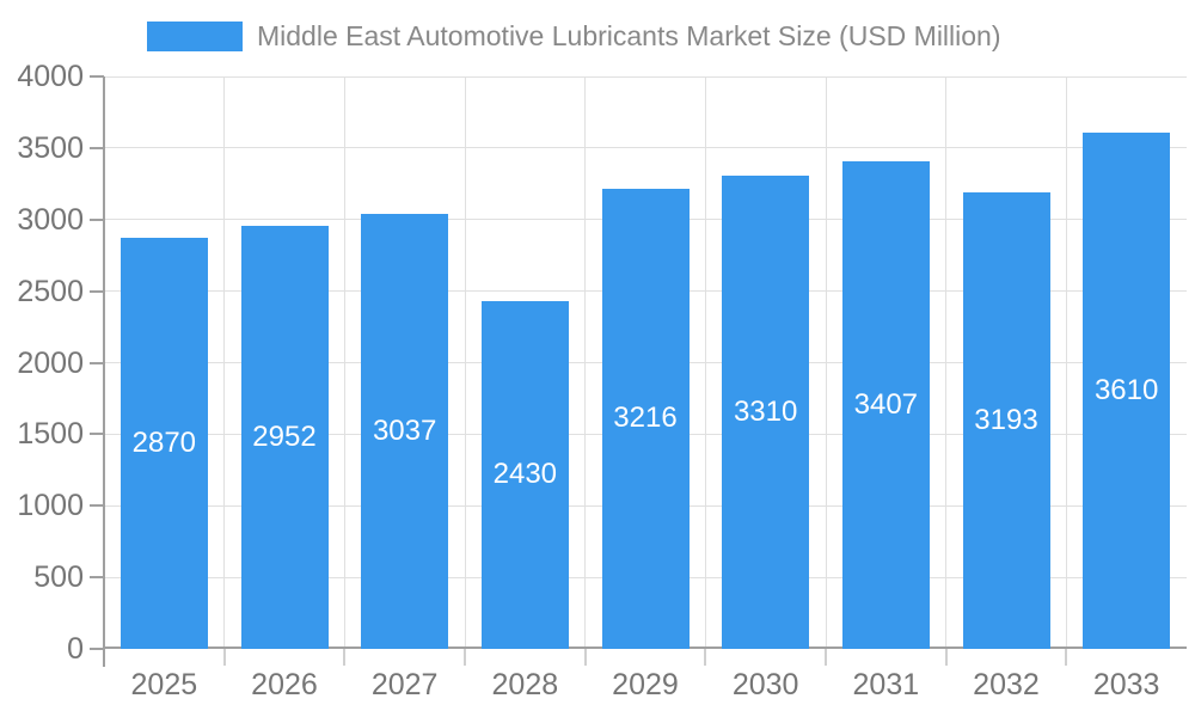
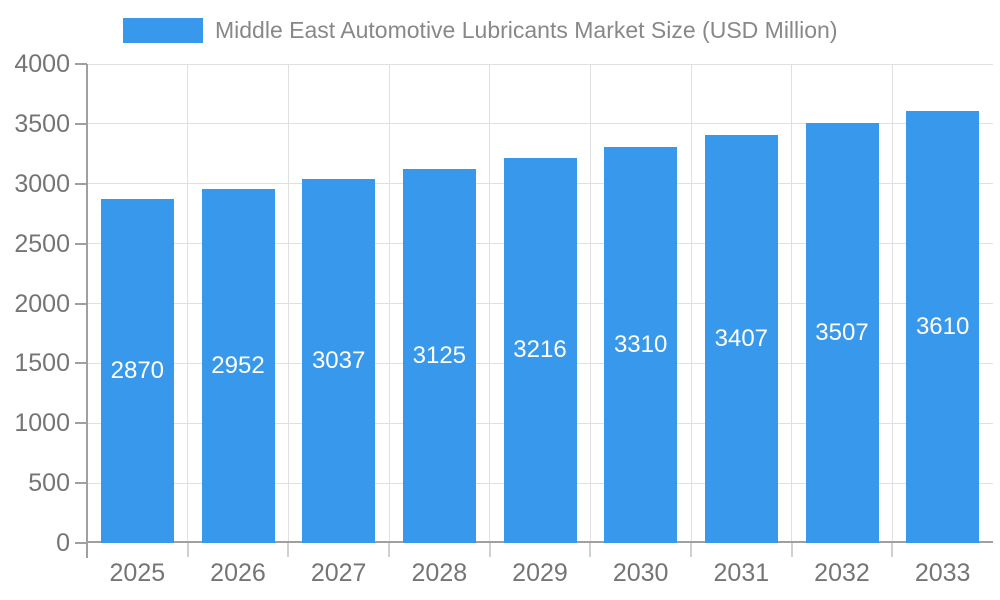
2028: 2430 -> 3125
2032: 3193 -> 3507
